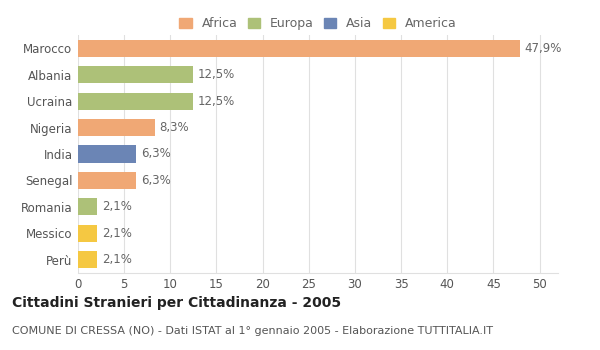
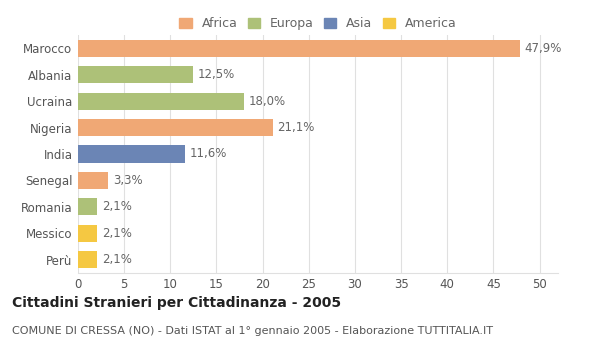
Ucraina: 12,5% -> 18,0%
Nigeria: 8,3% -> 21,1%
India: 6,3% -> 11,6%
Senegal: 6,3% -> 3,3%
